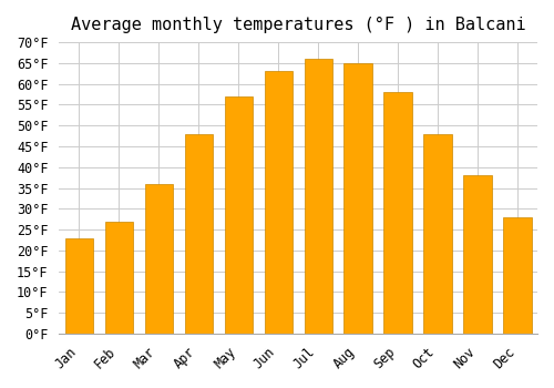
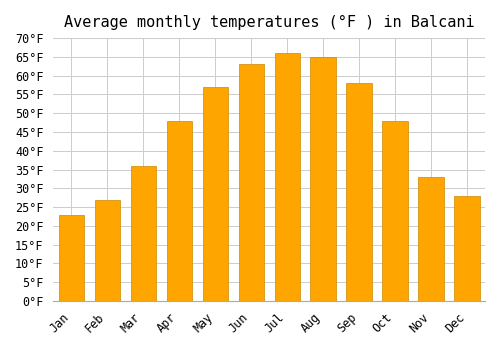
Nov: 38°F -> 33°F
